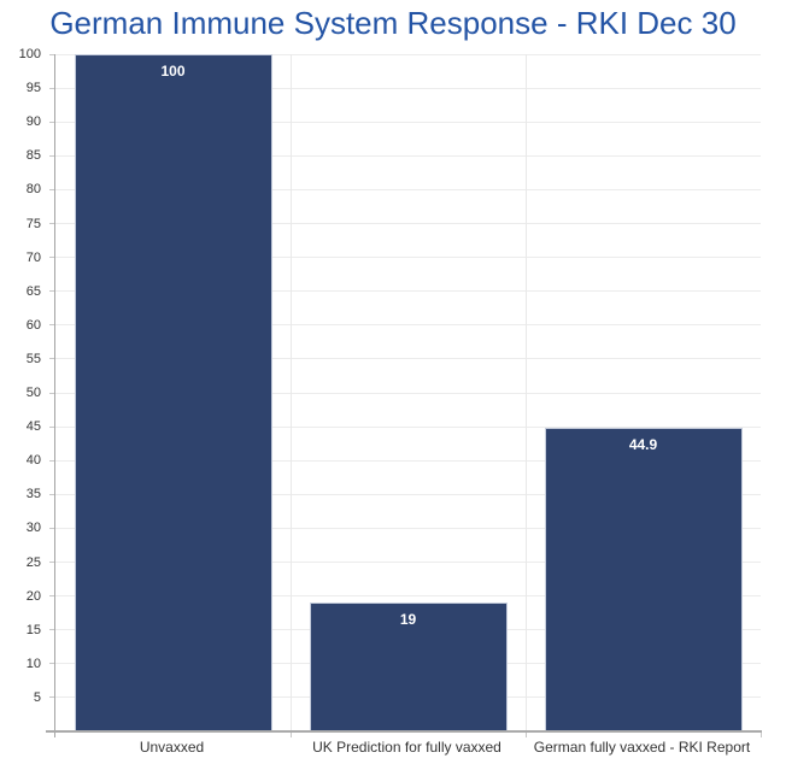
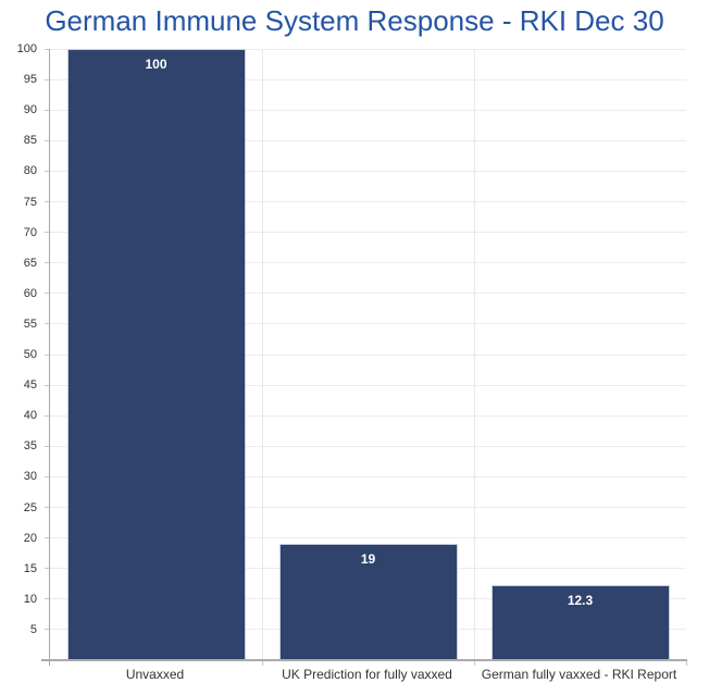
German fully vaxxed - RKI Report: 44.9 -> 12.3
